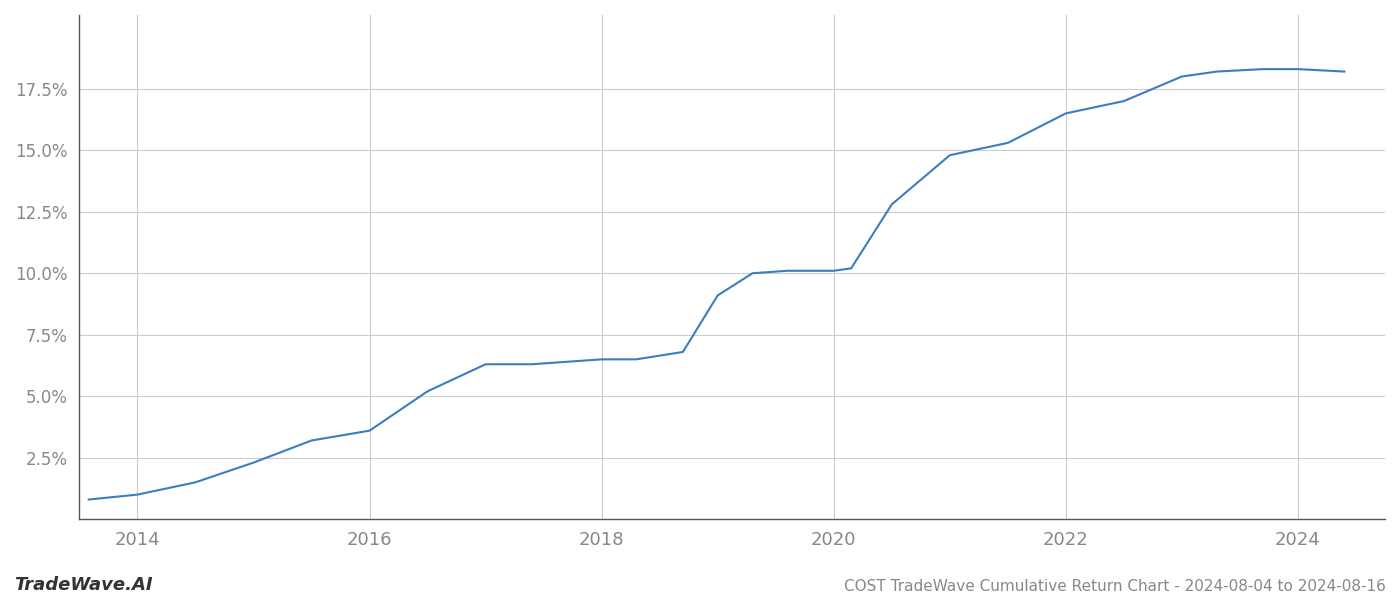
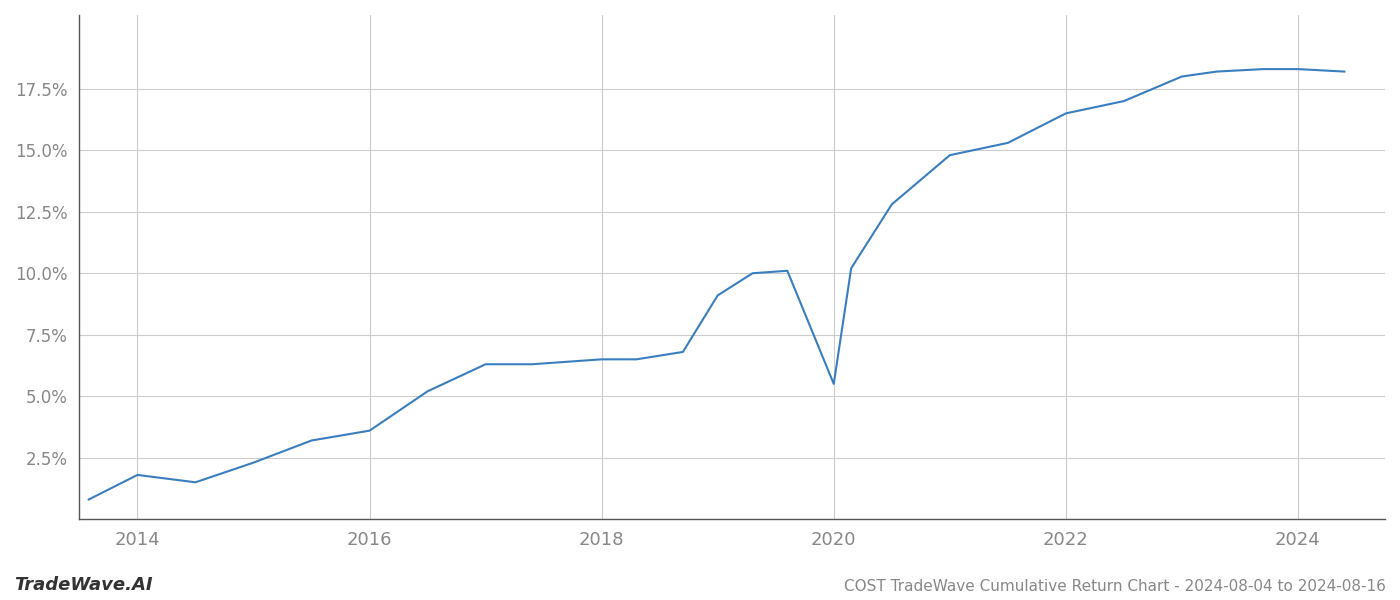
2014: 1.0% -> 1.8%
2020: 10.1% -> 5.5%
